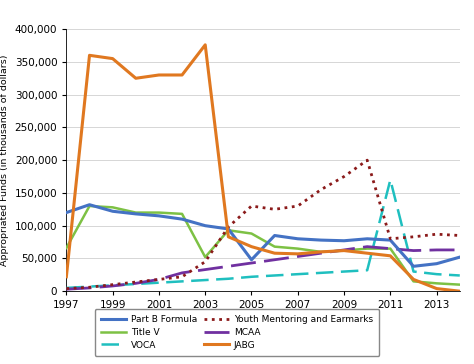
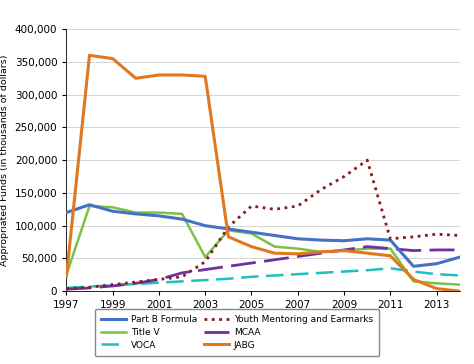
Title V/1997: 66,000 -> 25,000
JABG/2003: 376,000 -> 328,000
Part B Formula/2005: 48,000 -> 90,000
VOCA/2011: 170,000 -> 35,000
